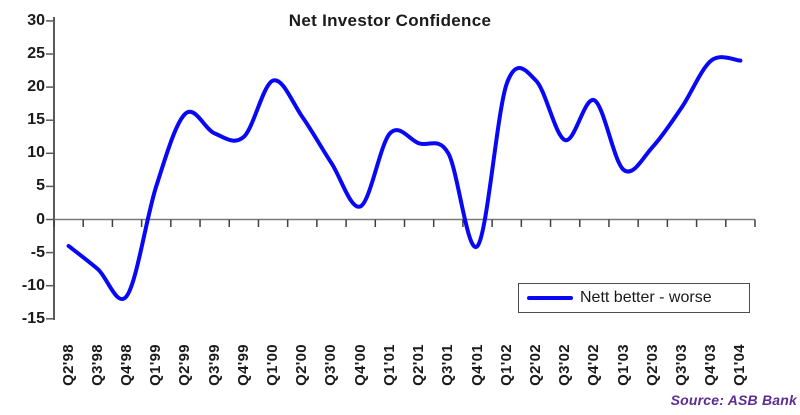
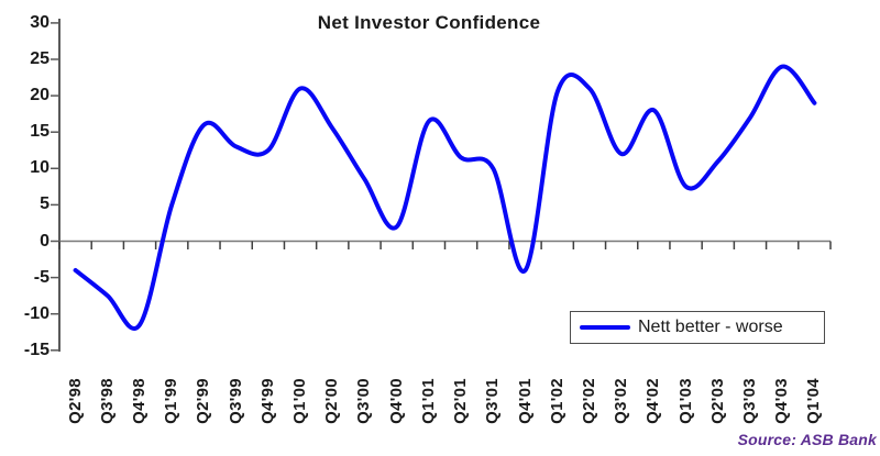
Q1'01: 13 -> 16
Q1'04: 24 -> 19
